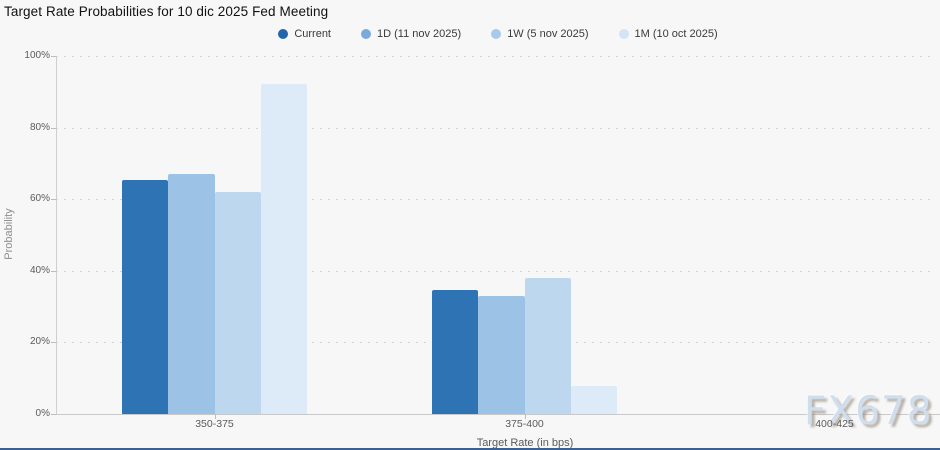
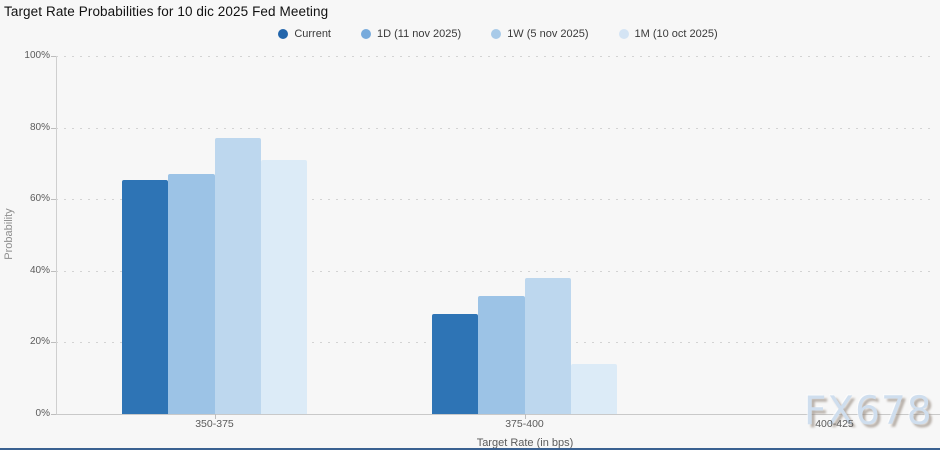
1W (5 nov 2025)/350-375: 62% -> 77%
1M (10 oct 2025)/350-375: 92% -> 71%
Current/375-400: 34% -> 28%
1M (10 oct 2025)/375-400: 8% -> 14%
